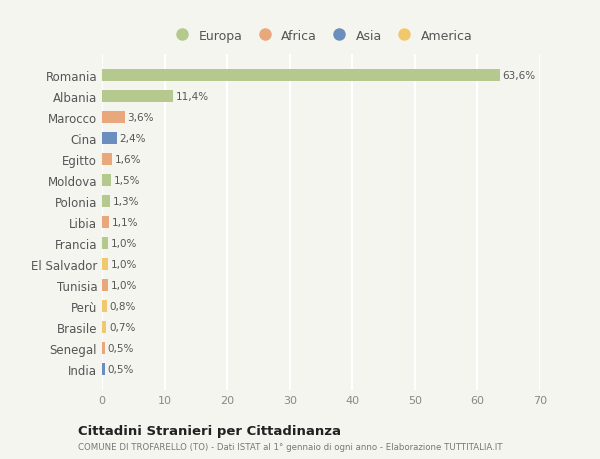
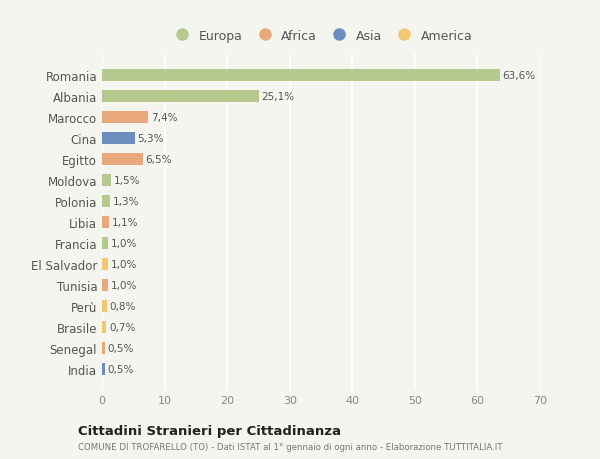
Albania: 11,4% -> 25,1%
Marocco: 3,6% -> 7,4%
Cina: 2,4% -> 5,3%
Egitto: 1,6% -> 6,5%
